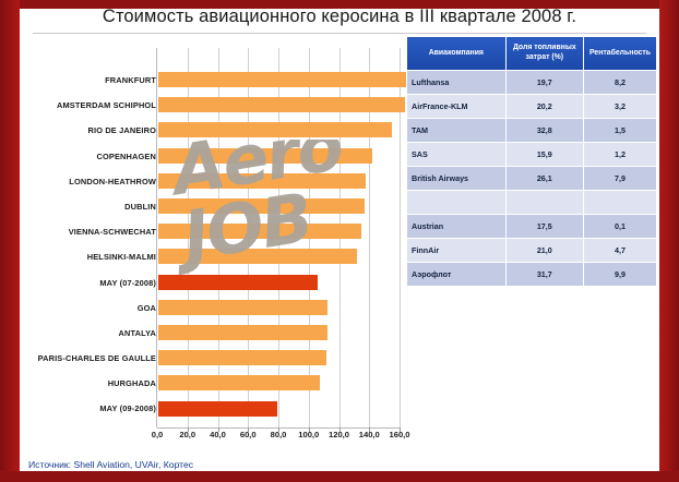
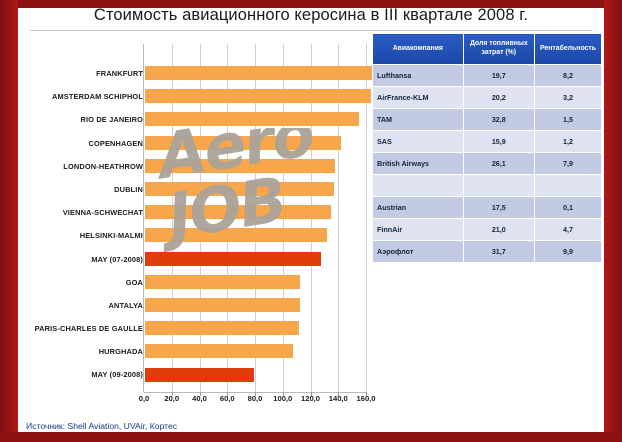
MAY (07-2008): 105 -> 127
